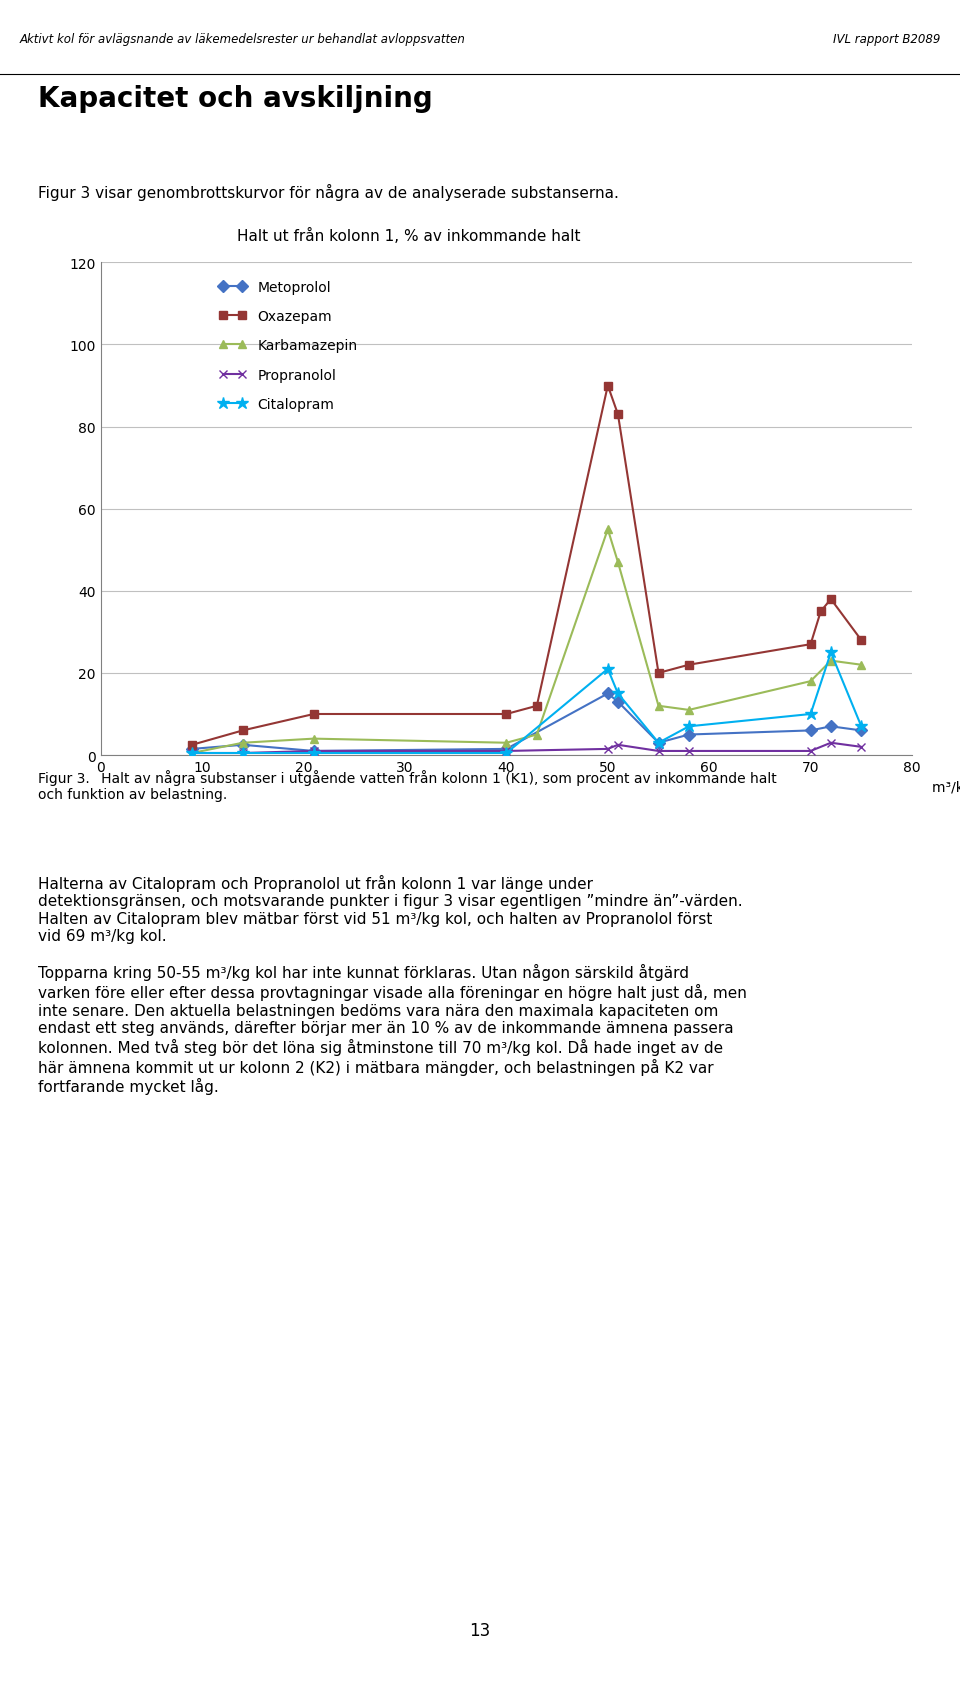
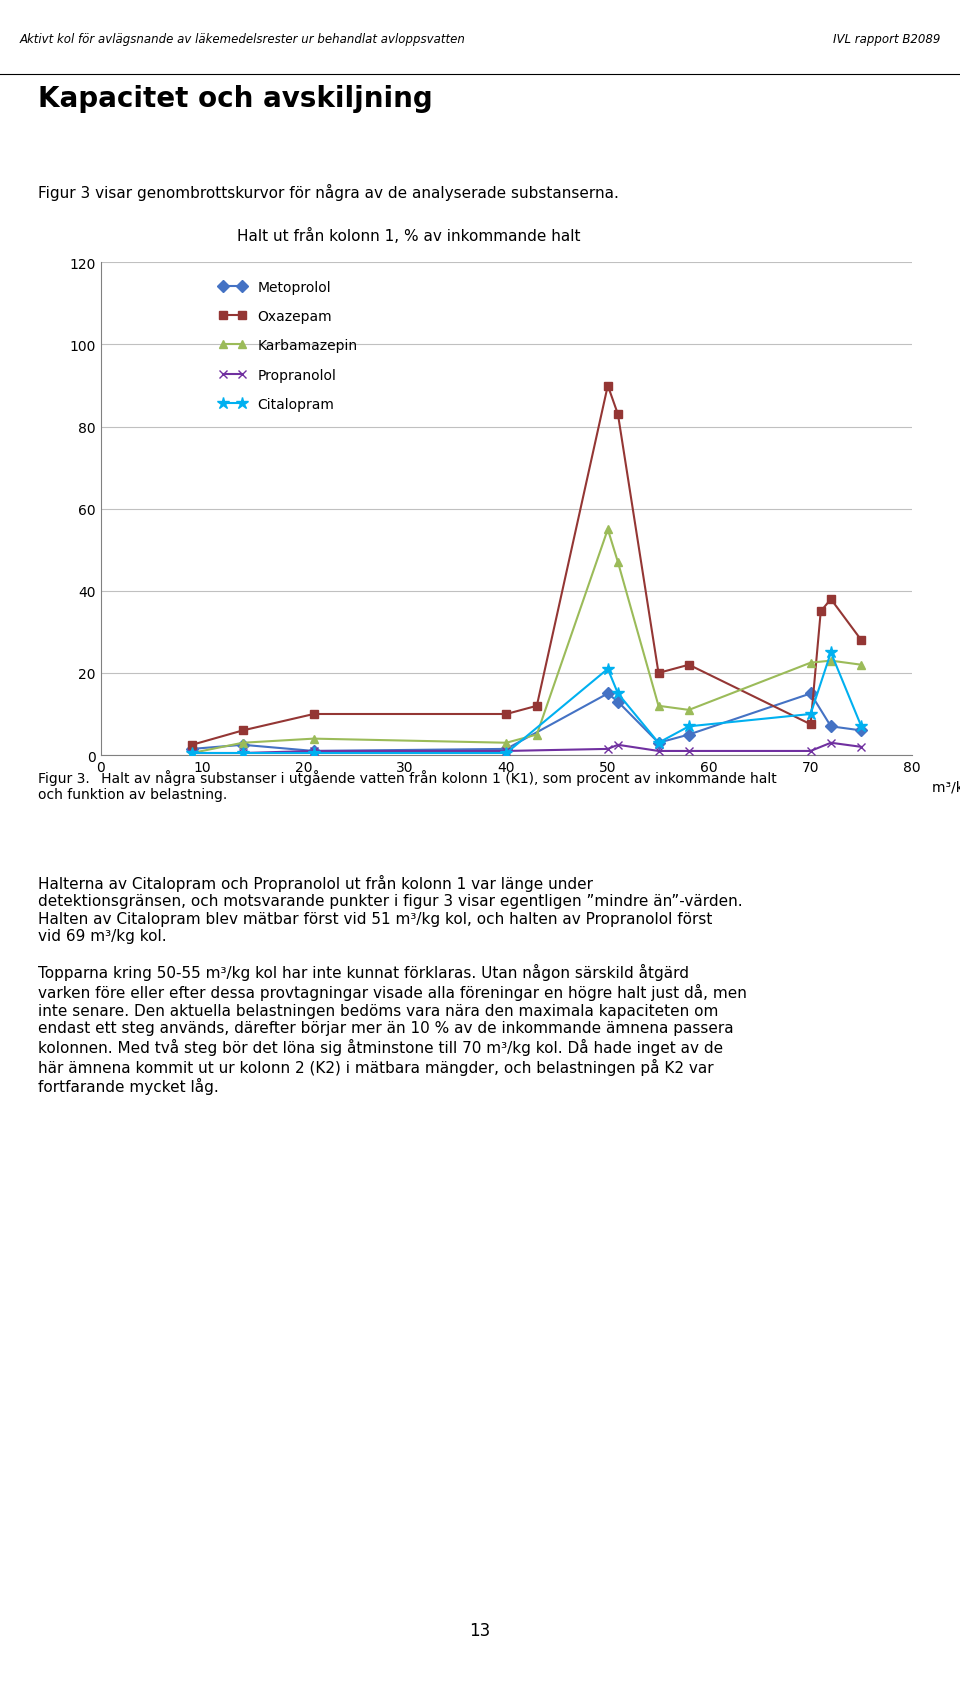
Metoprolol/70: 6.0 -> 15.0
Oxazepam/70: 27.0 -> 7.5
Karbamazepin/70: 18.0 -> 22.5
